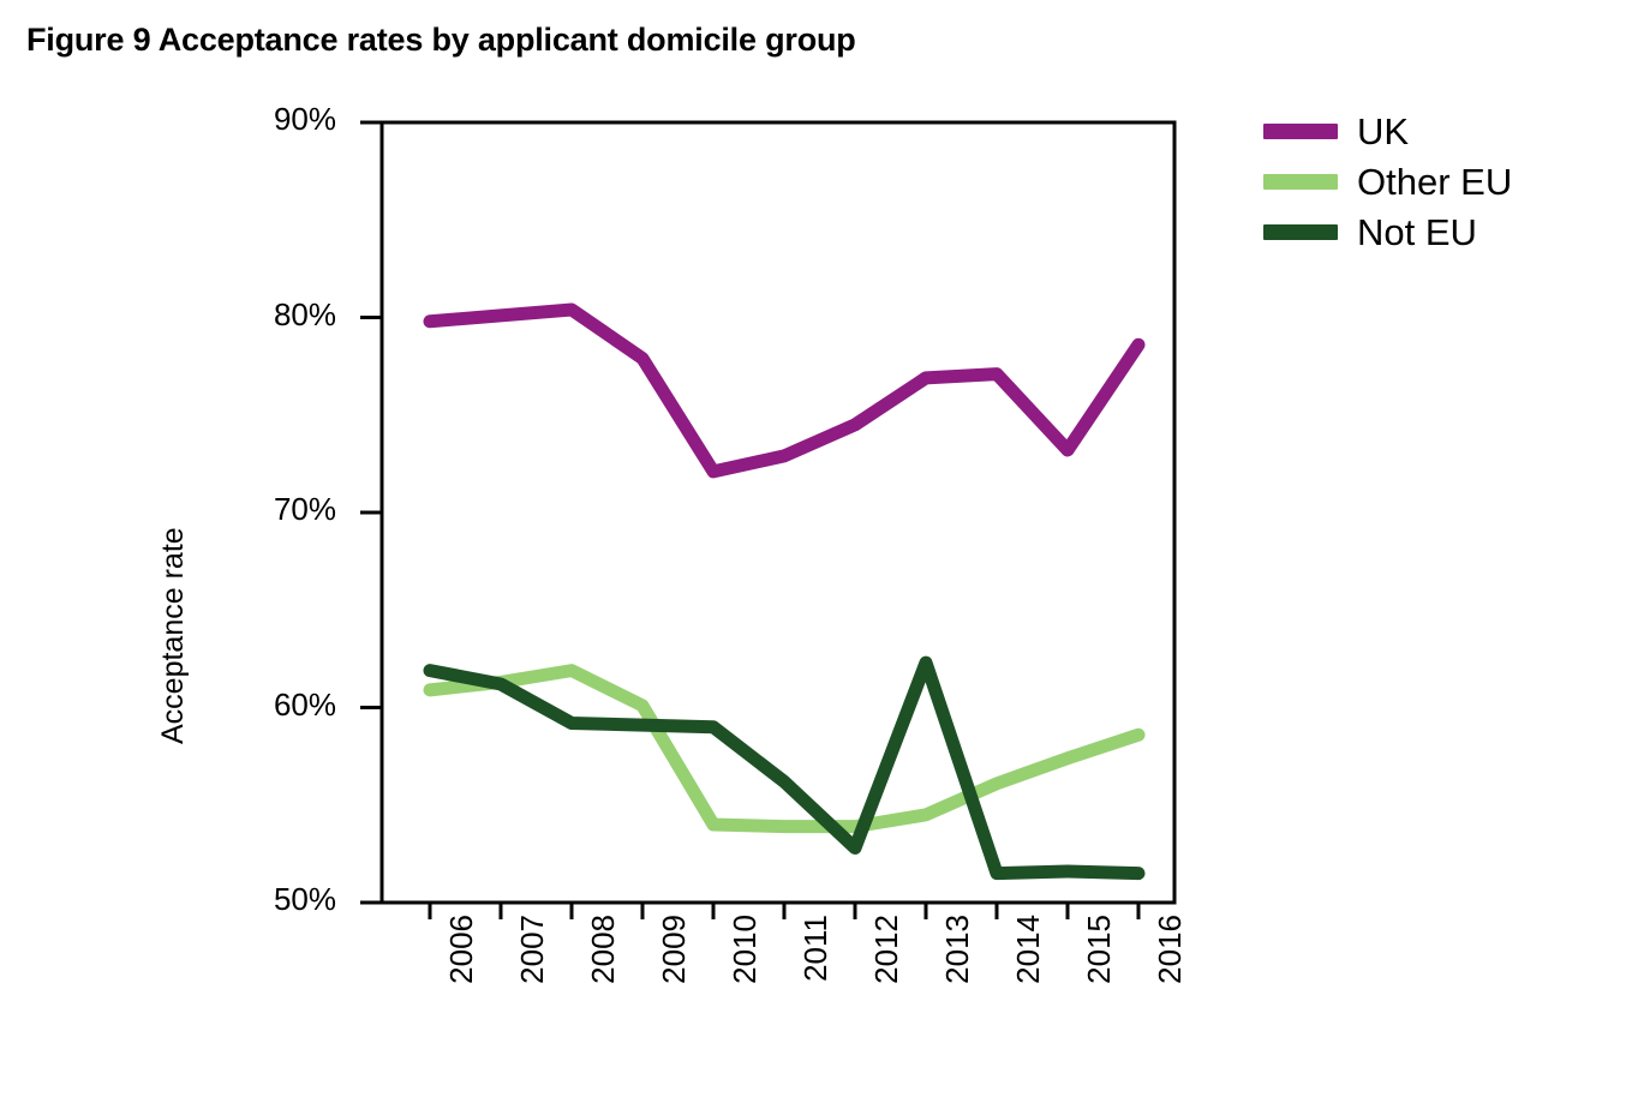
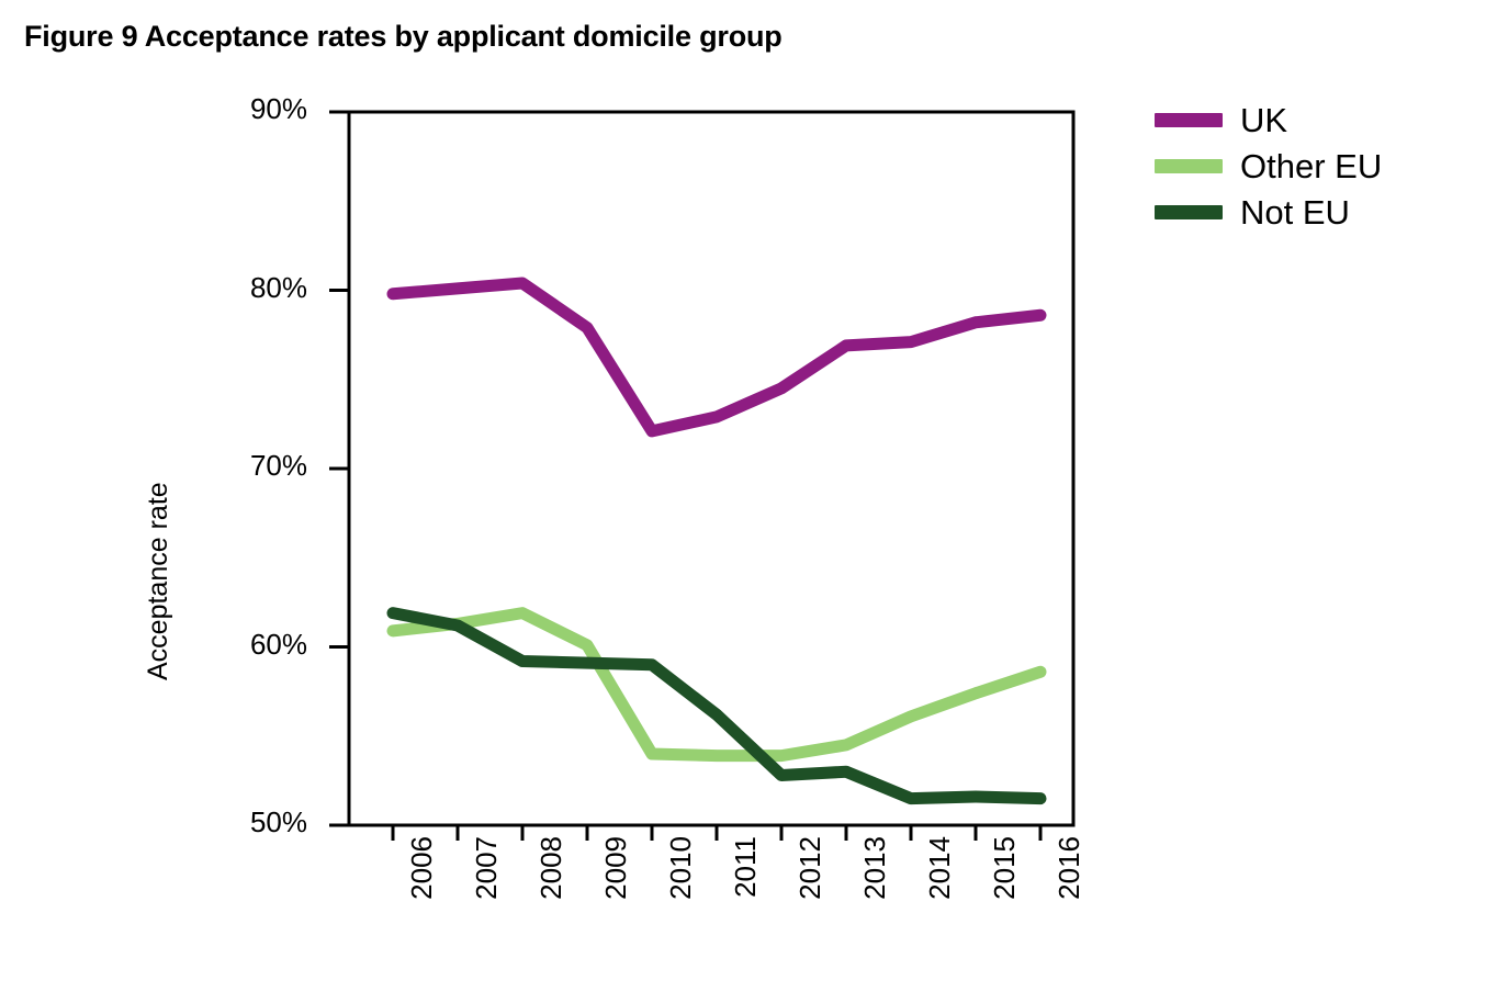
Not EU/2013: 62.3% -> 53.0%
UK/2015: 73.2% -> 78.2%
